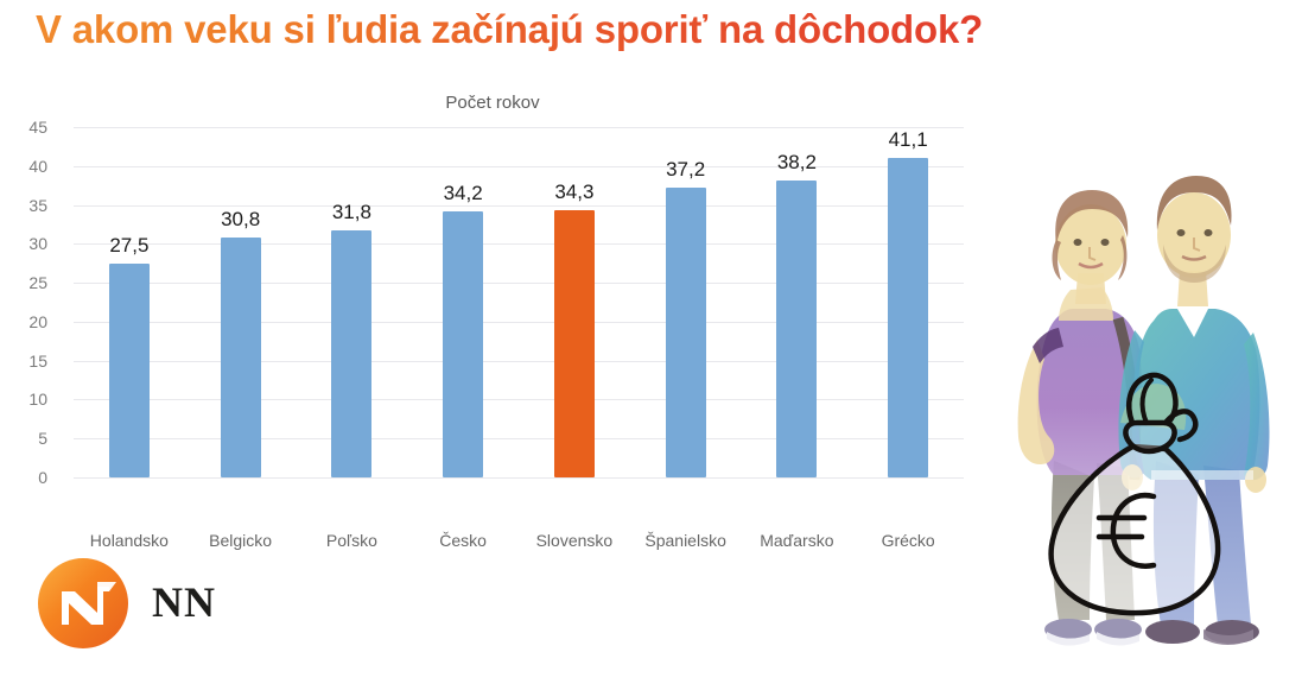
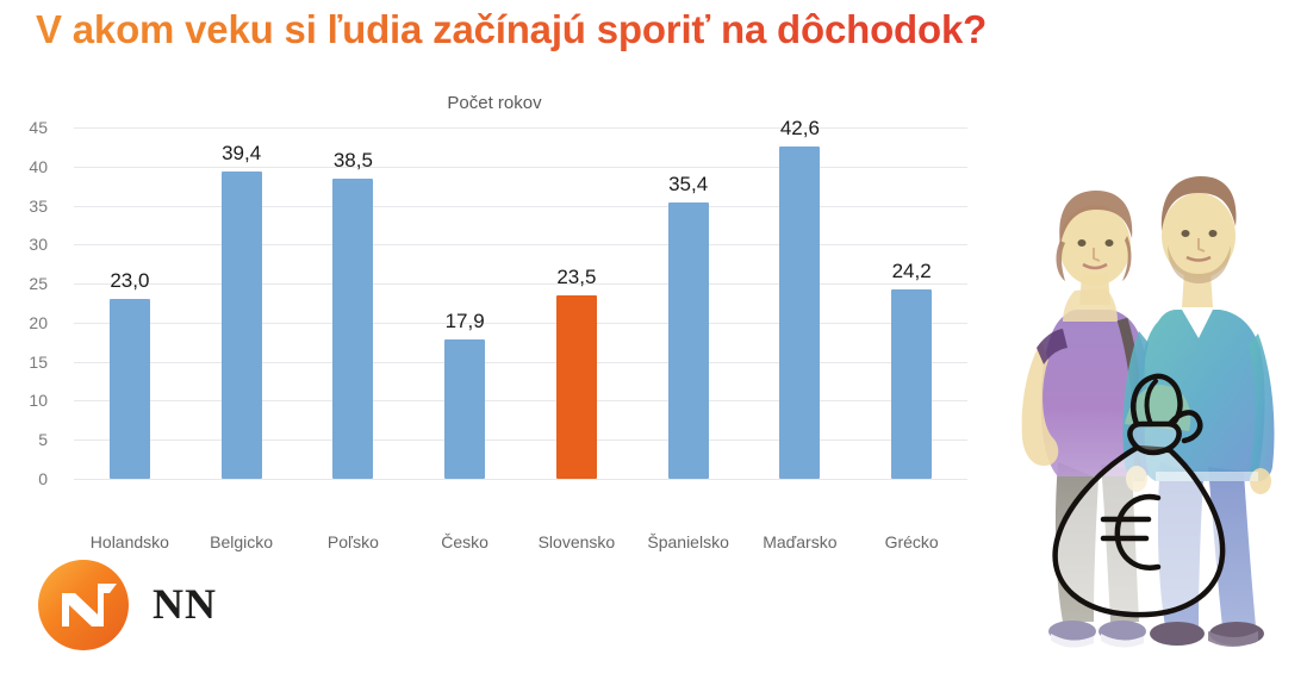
Holandsko: 27,5 -> 23,0
Belgicko: 30,8 -> 39,4
Poľsko: 31,8 -> 38,5
Česko: 34,2 -> 17,9
Slovensko: 34,3 -> 23,5
Španielsko: 37,2 -> 35,4
Maďarsko: 38,2 -> 42,6
Grécko: 41,1 -> 24,2
